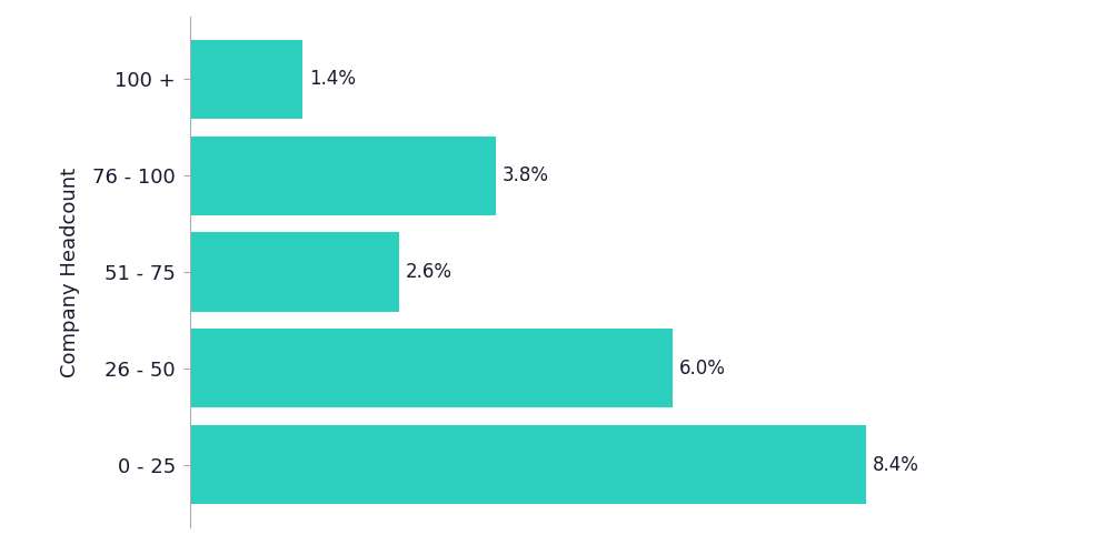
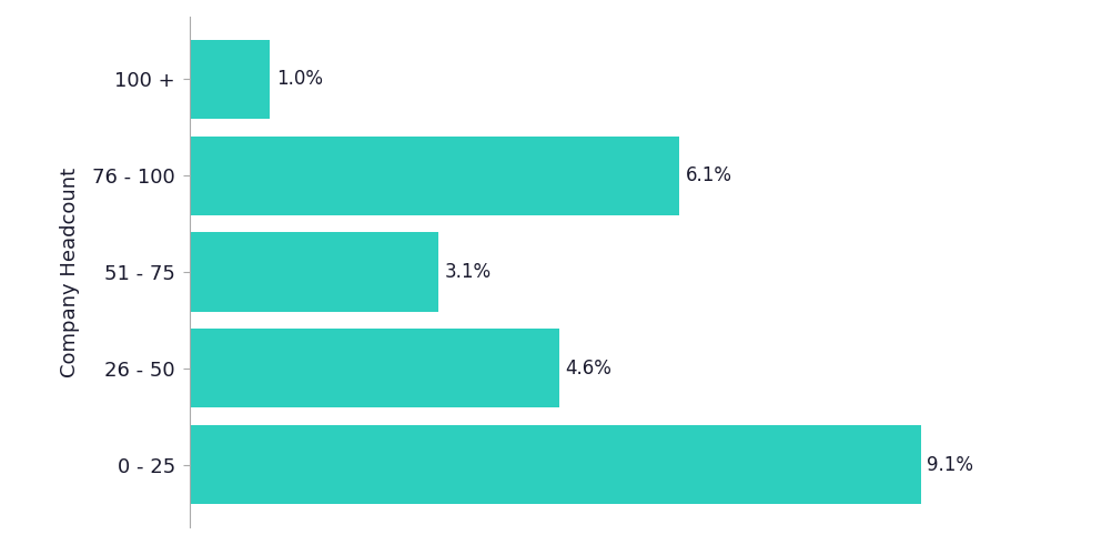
100 +: 1.4% -> 1.0%
76 - 100: 3.8% -> 6.1%
51 - 75: 2.6% -> 3.1%
26 - 50: 6.0% -> 4.6%
0 - 25: 8.4% -> 9.1%
